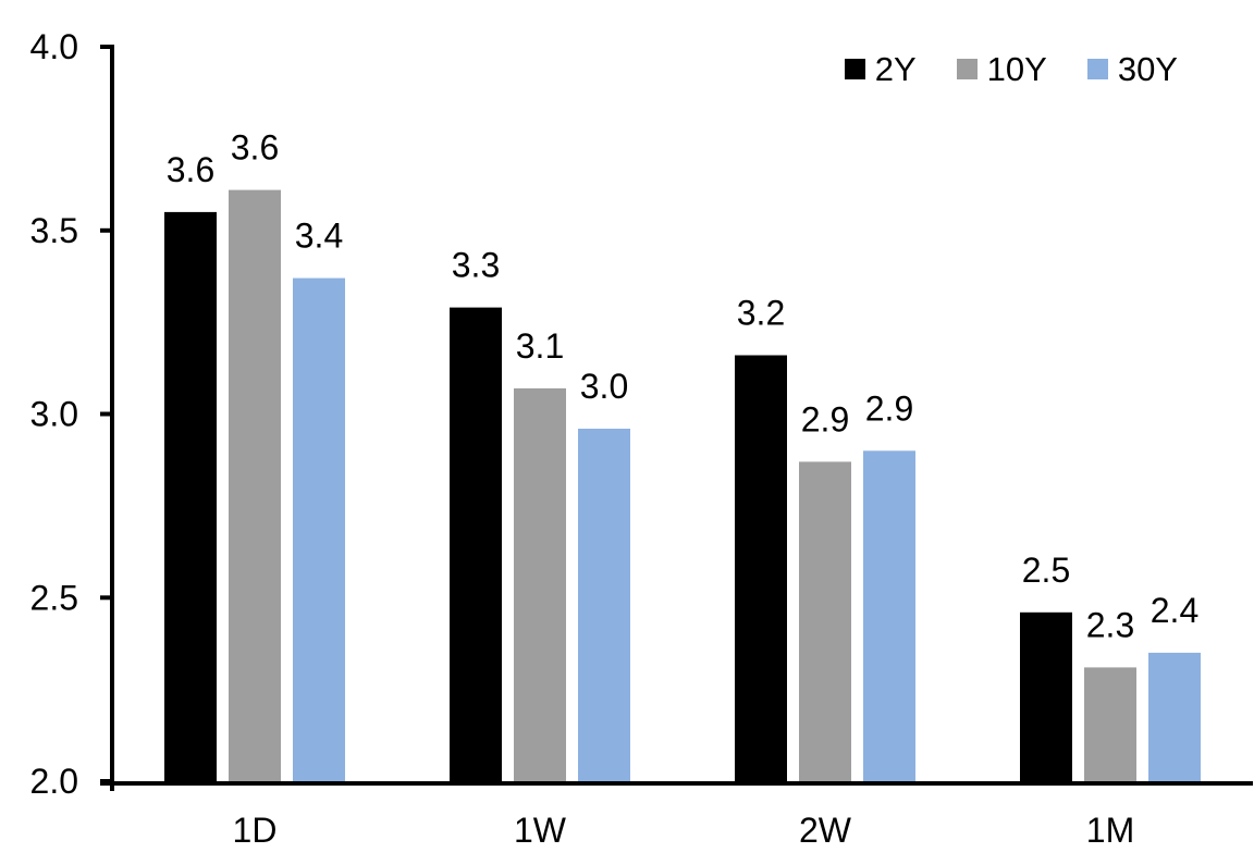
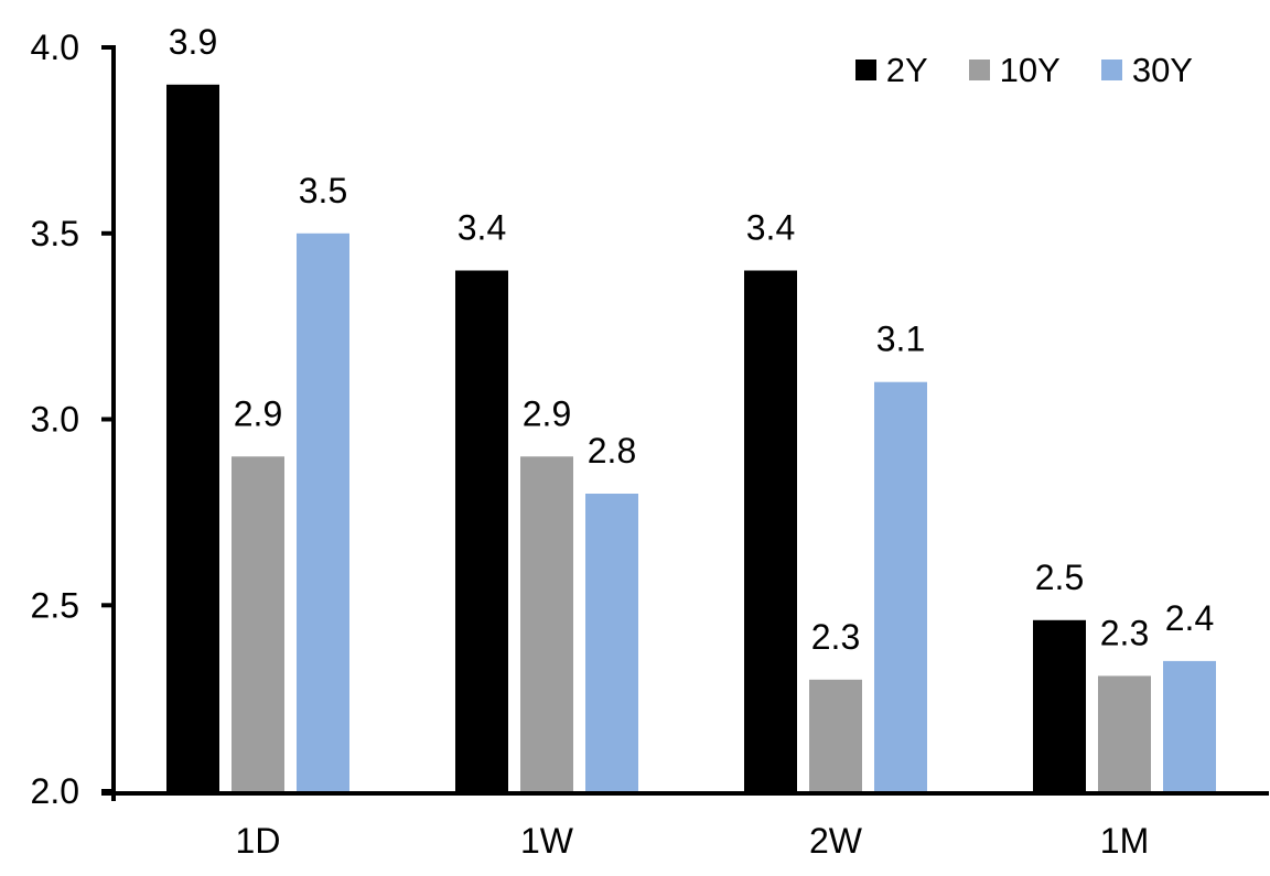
2Y/1D: 3.6 -> 3.9
10Y/1D: 3.6 -> 2.9
30Y/1D: 3.4 -> 3.5
2Y/1W: 3.3 -> 3.4
10Y/1W: 3.1 -> 2.9
30Y/1W: 3.0 -> 2.8
2Y/2W: 3.2 -> 3.4
10Y/2W: 2.9 -> 2.3
30Y/2W: 2.9 -> 3.1
